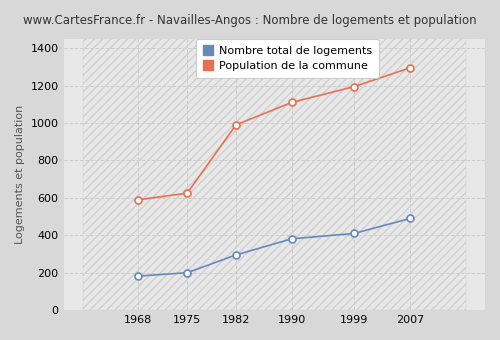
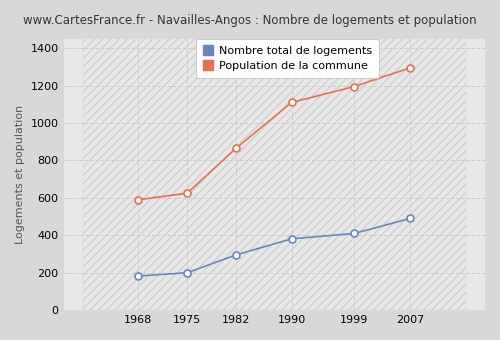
Population de la commune/1982: 990 -> 860
